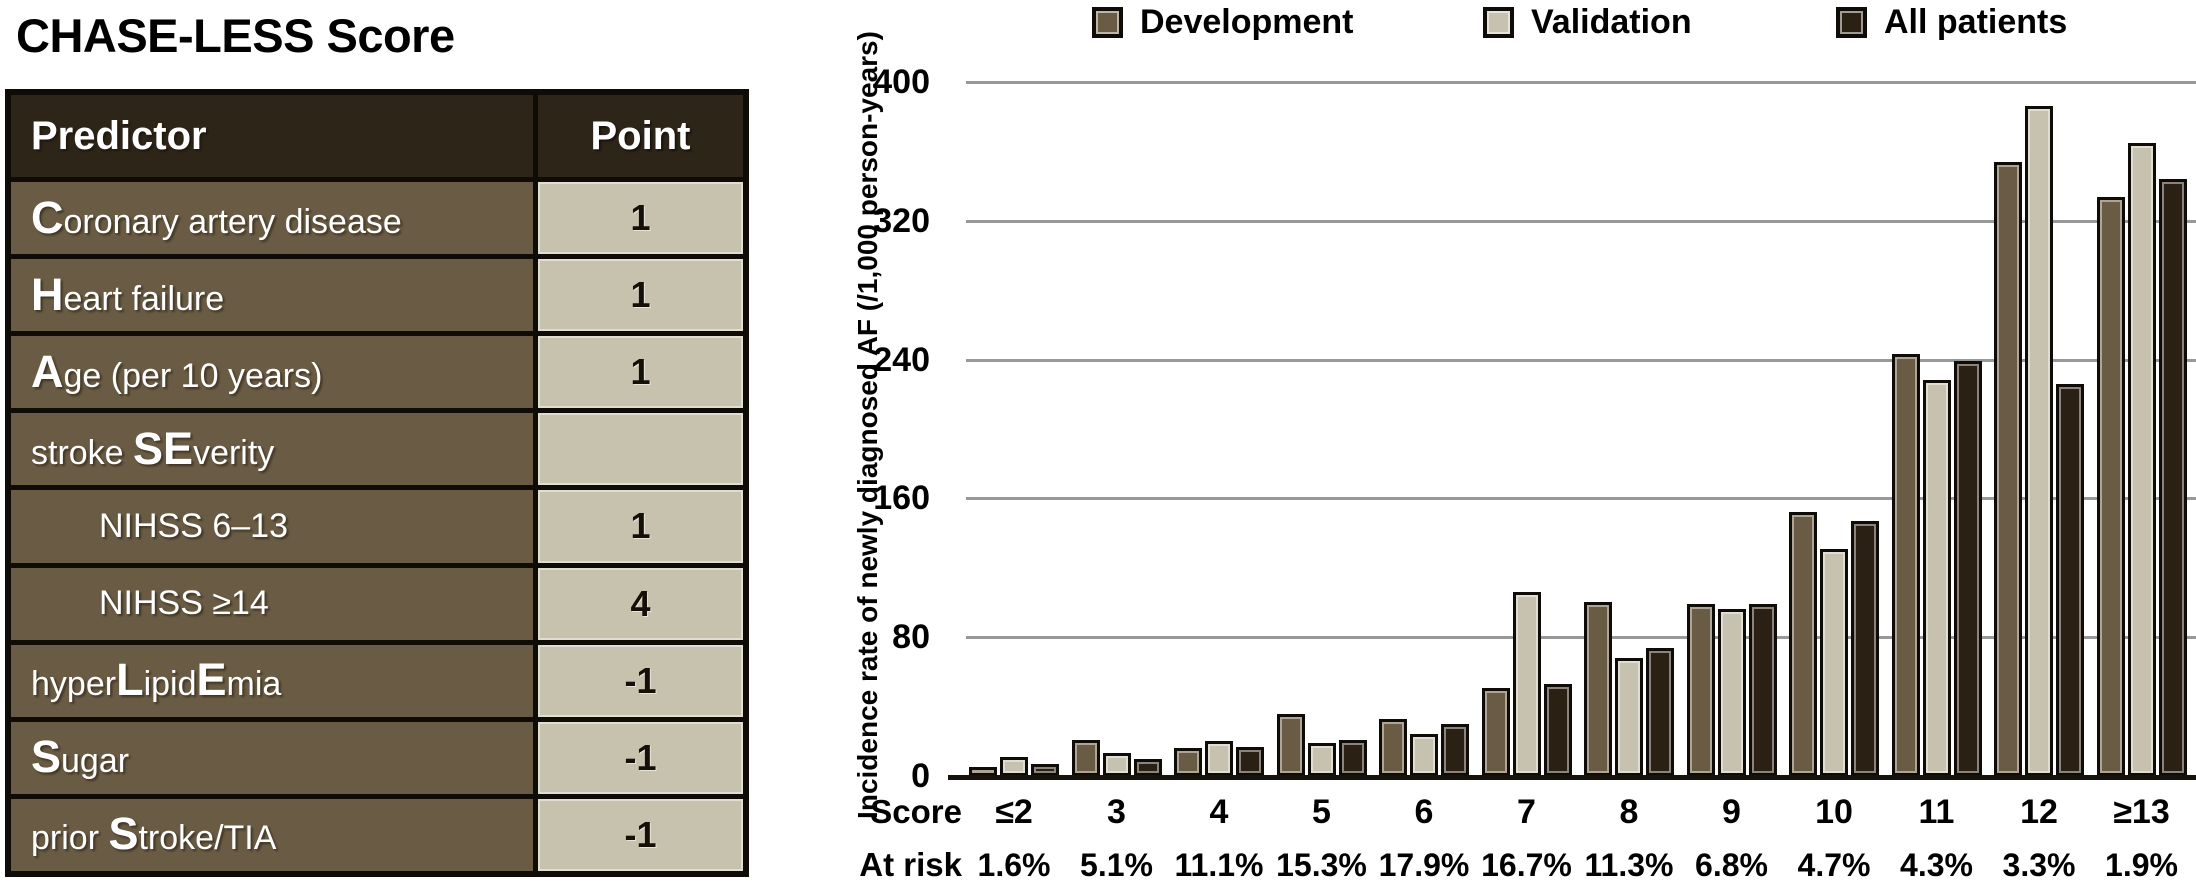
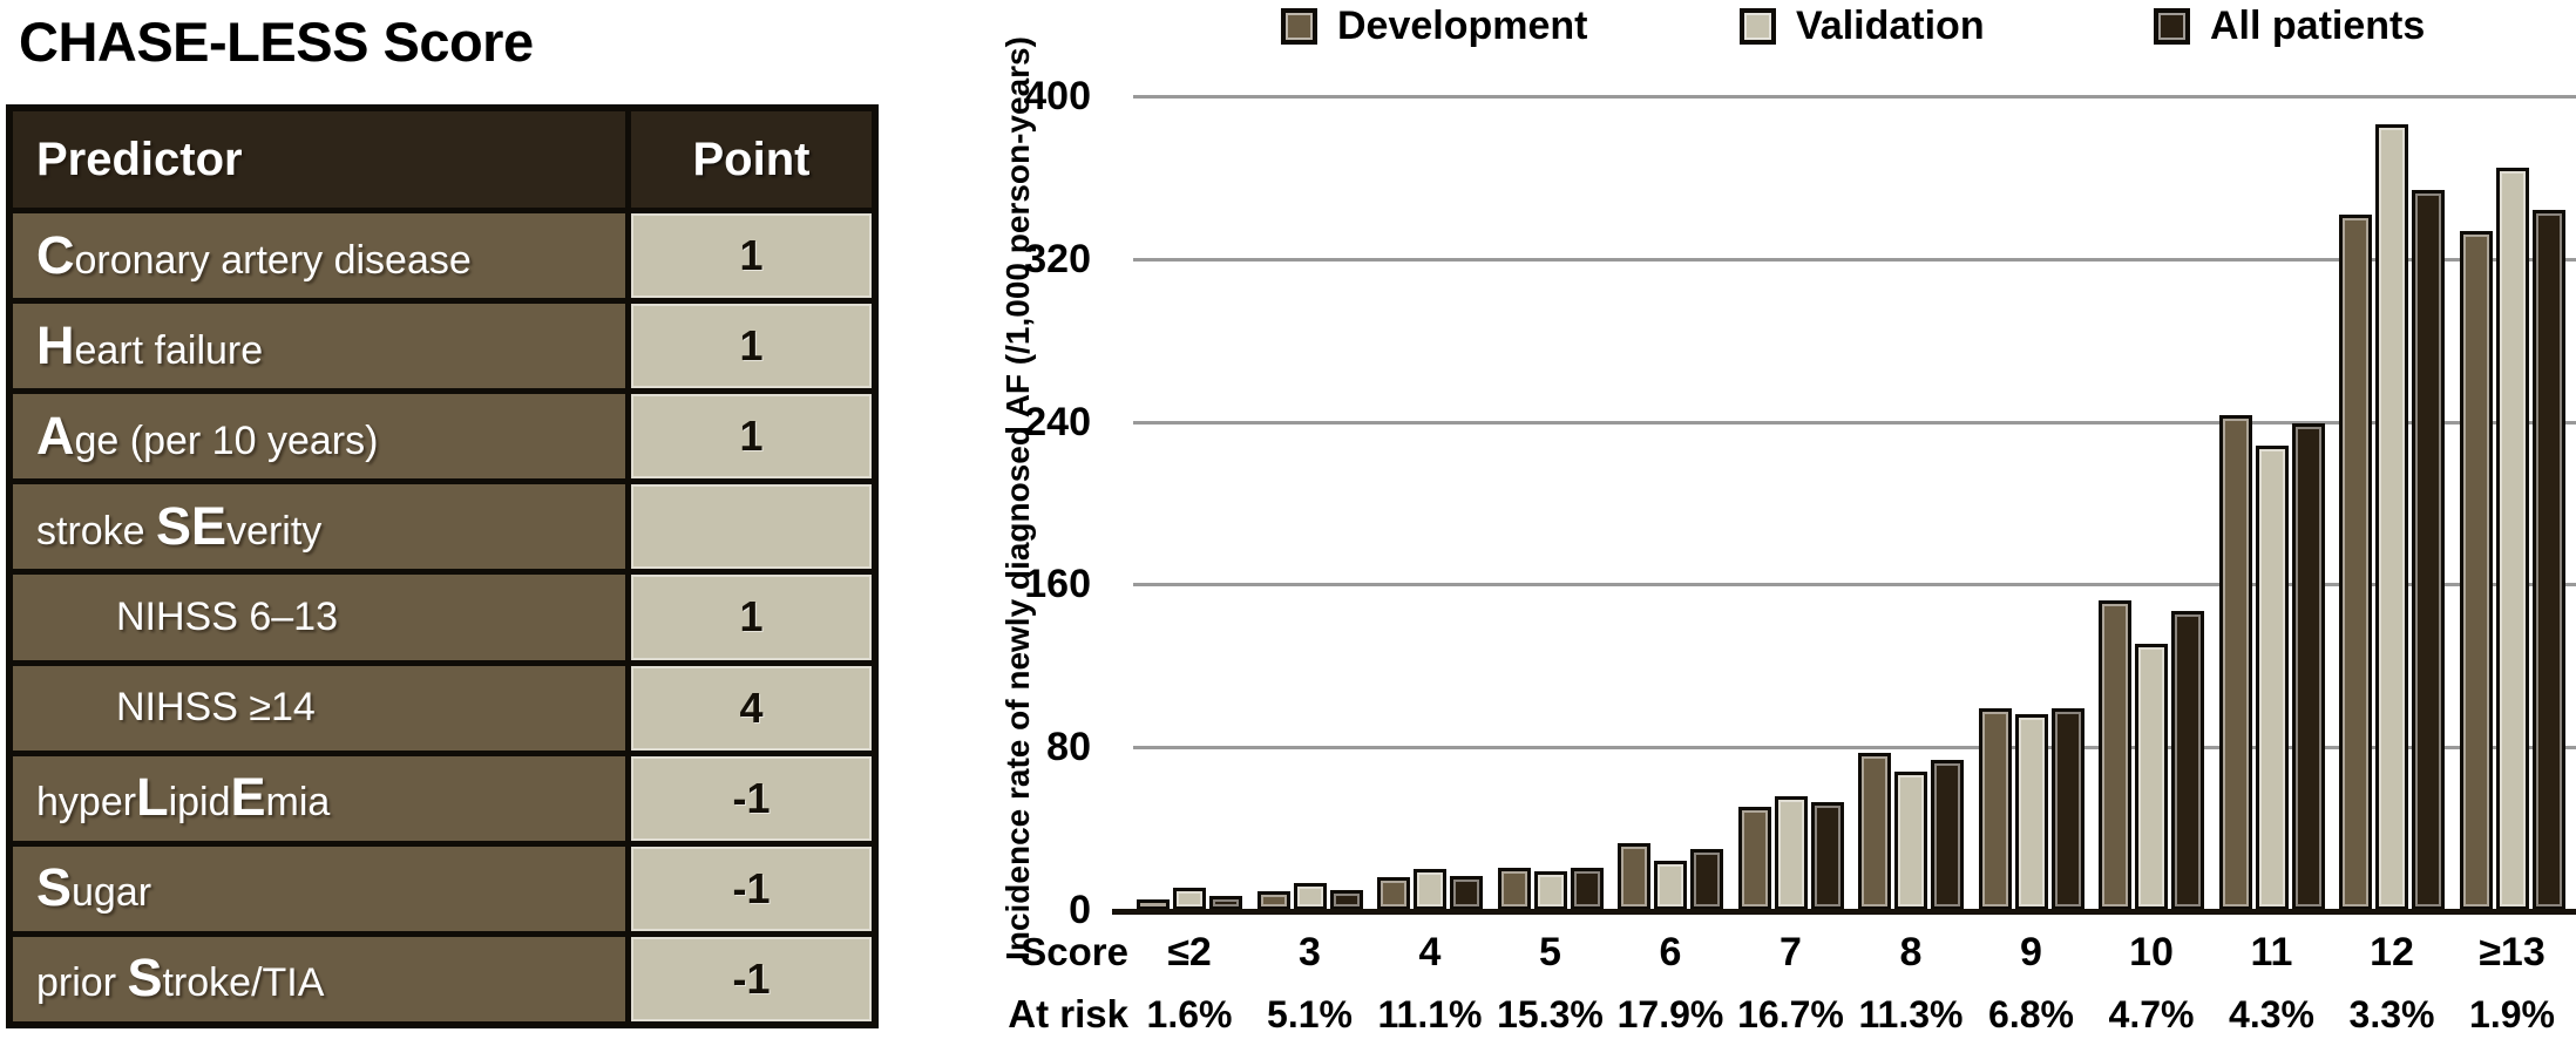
Development/3: 21 -> 9
Development/5: 36 -> 21
Validation/7: 106 -> 56
Development/8: 100 -> 77
Development/12: 354 -> 342
All patients/12: 226 -> 354
